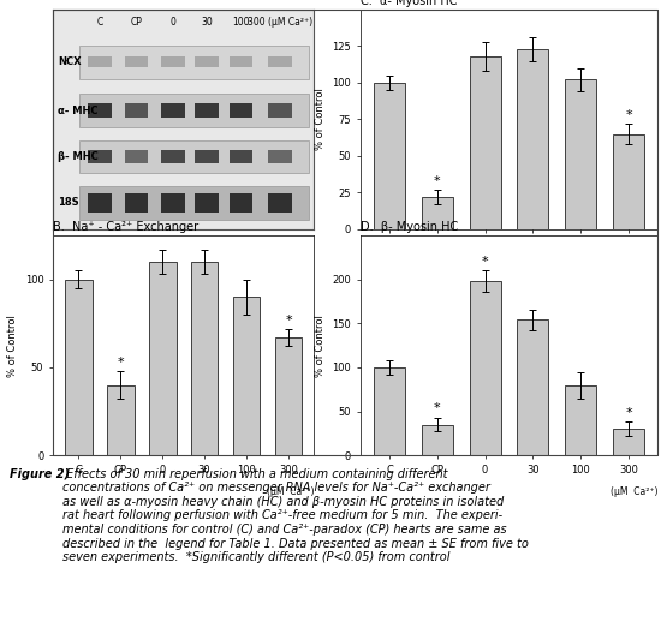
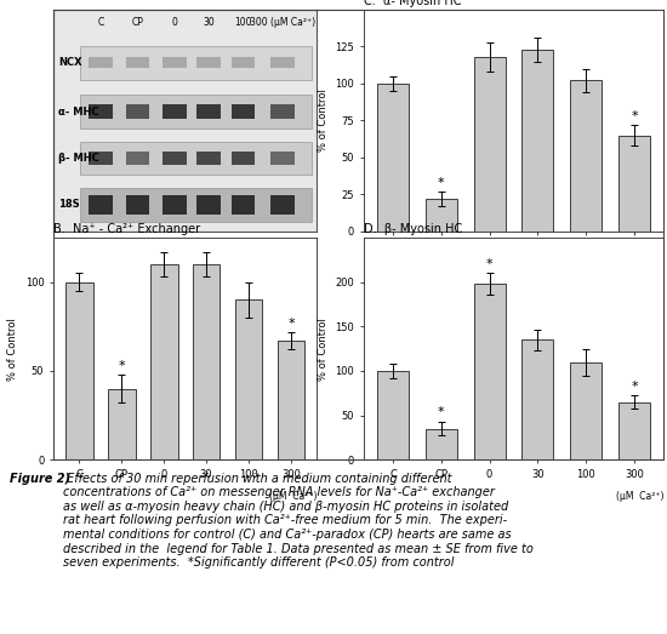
D. β- Myosin HC/30: 154 -> 135
D. β- Myosin HC/100: 80 -> 110
D. β- Myosin HC/300: 30 -> 65
